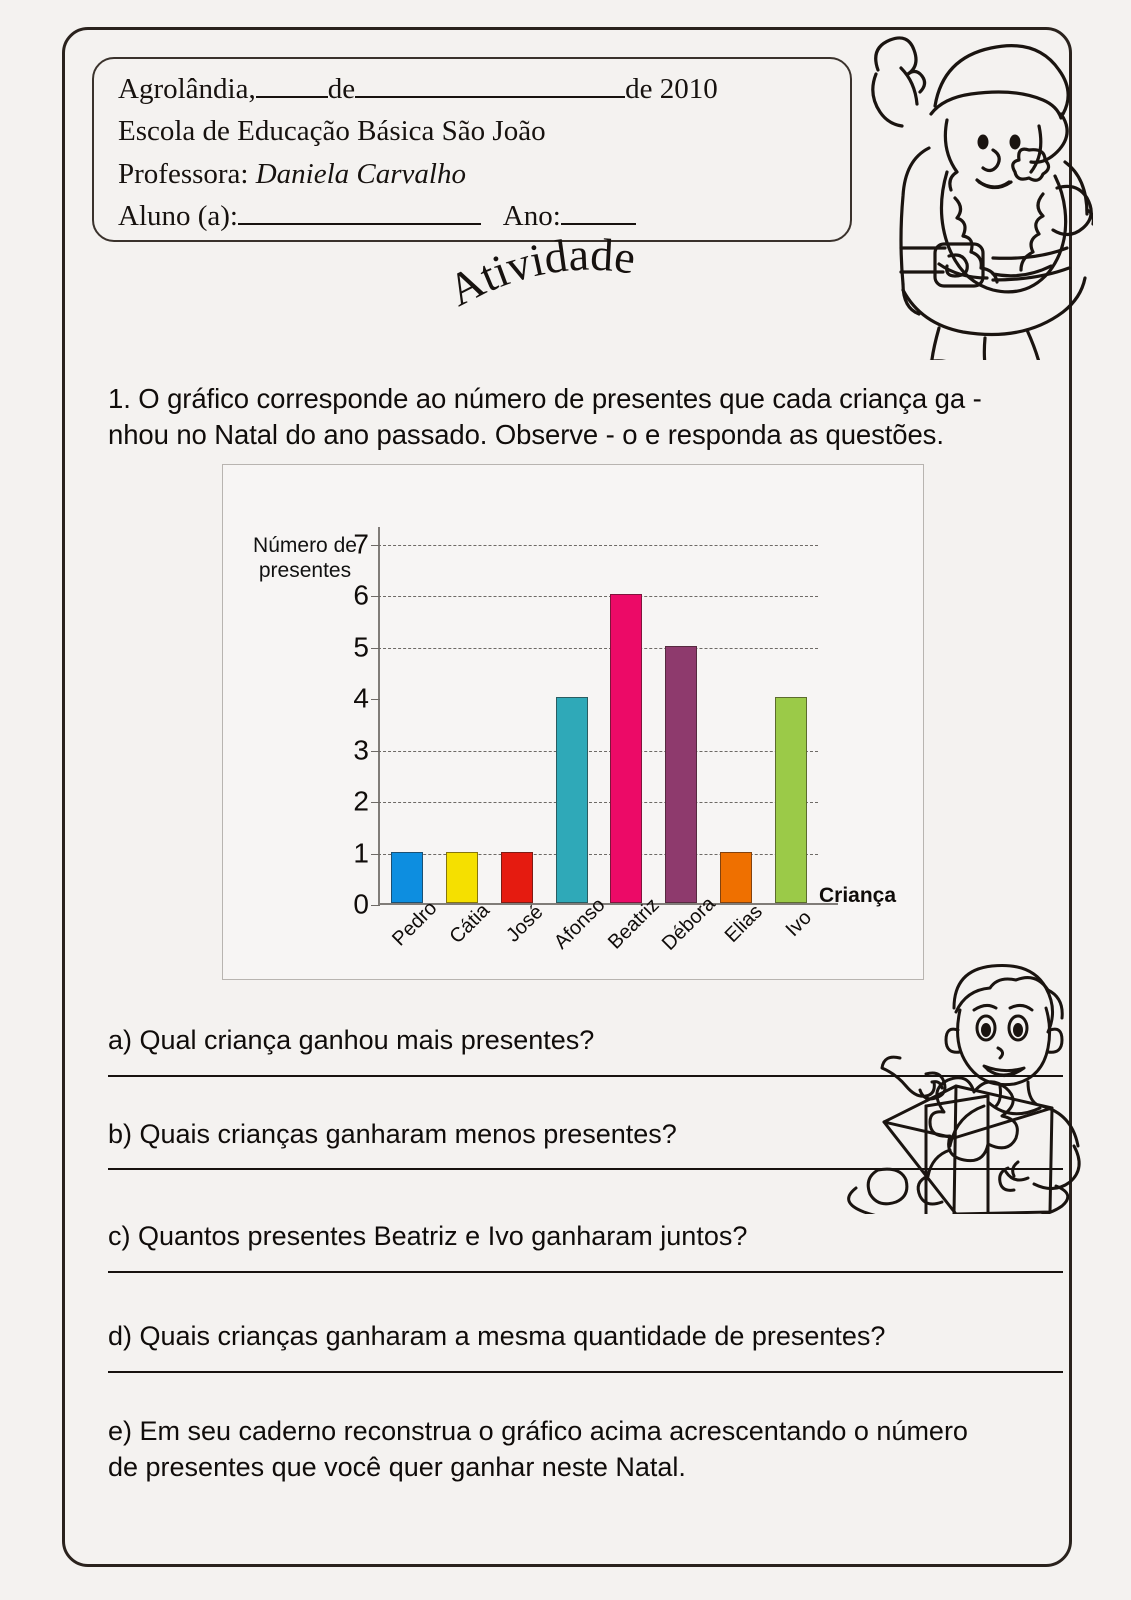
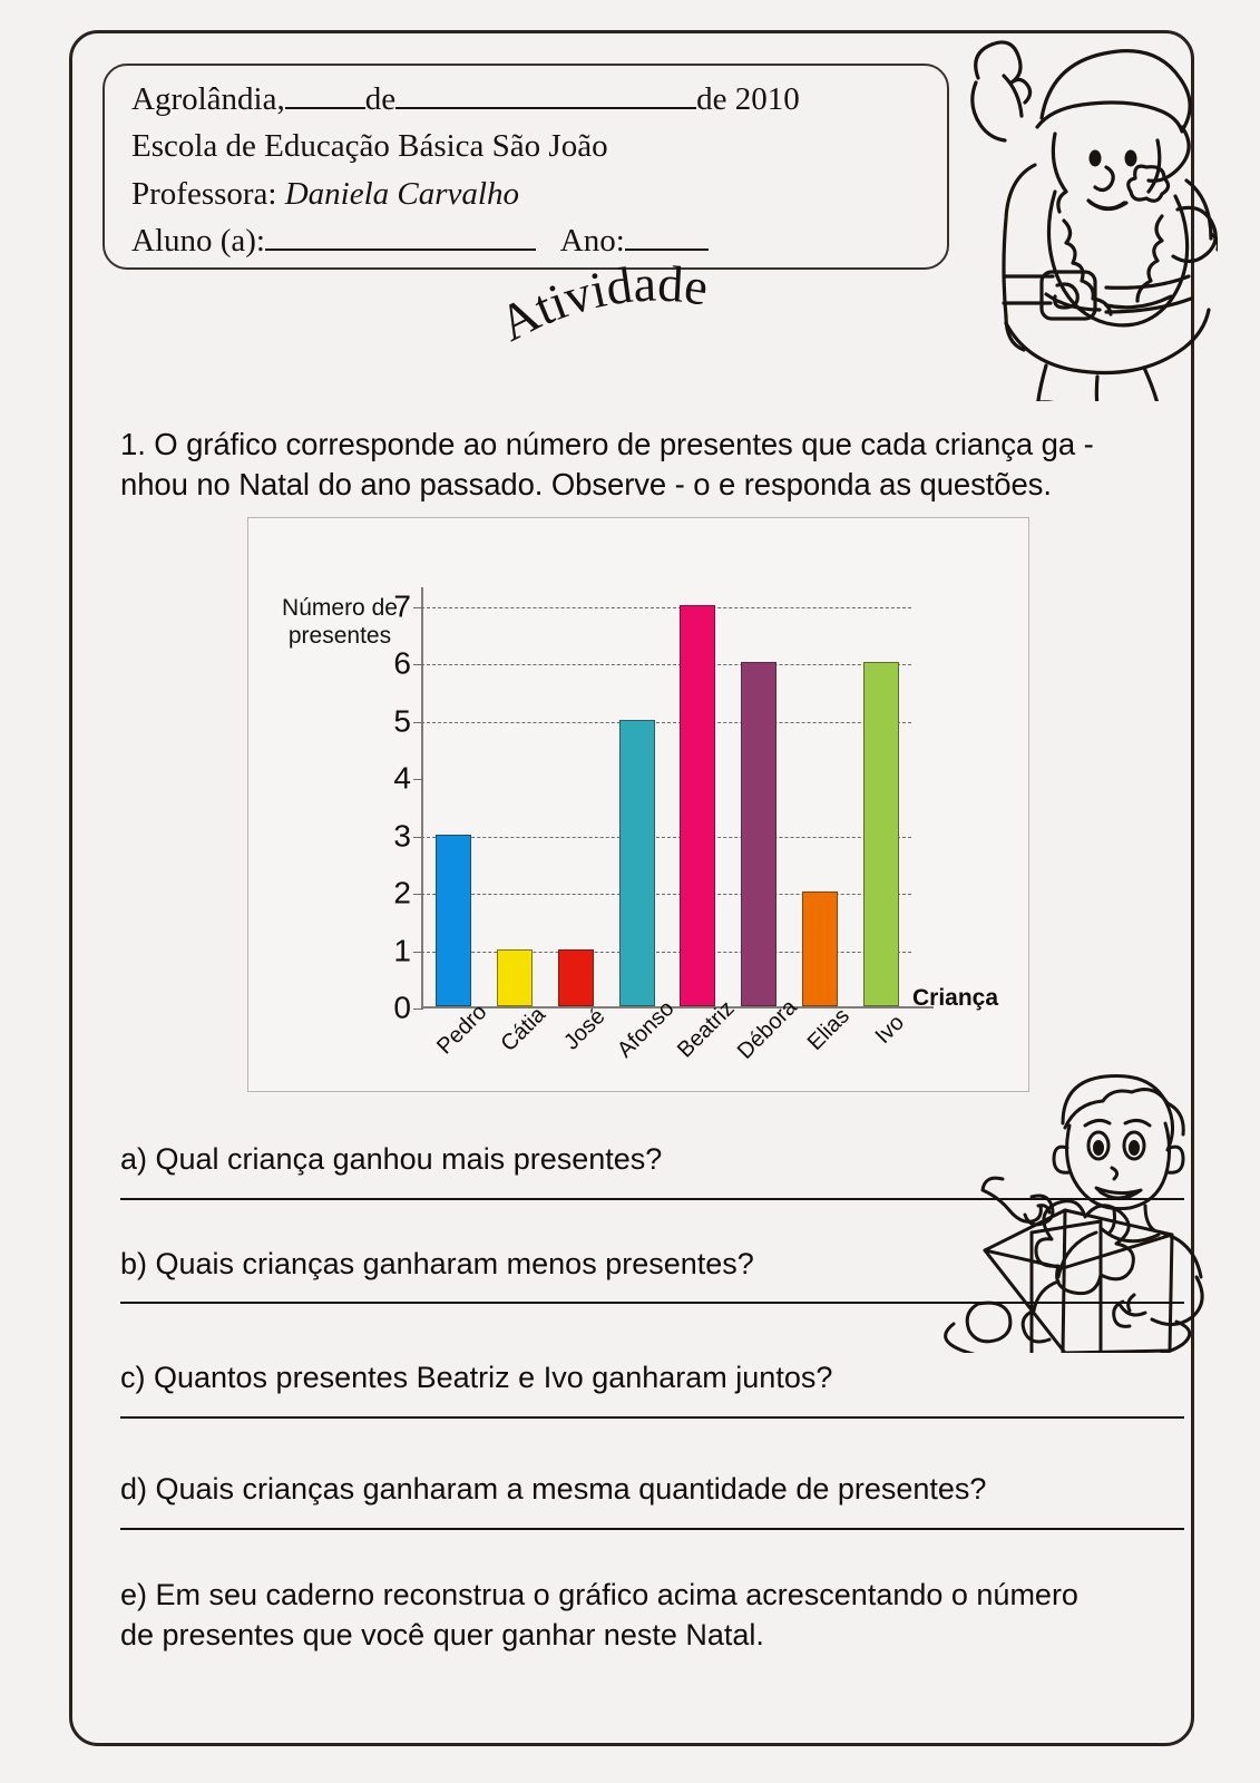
Pedro: 1 -> 3
Afonso: 4 -> 5
Beatriz: 6 -> 7
Débora: 5 -> 6
Elias: 1 -> 2
Ivo: 4 -> 6
